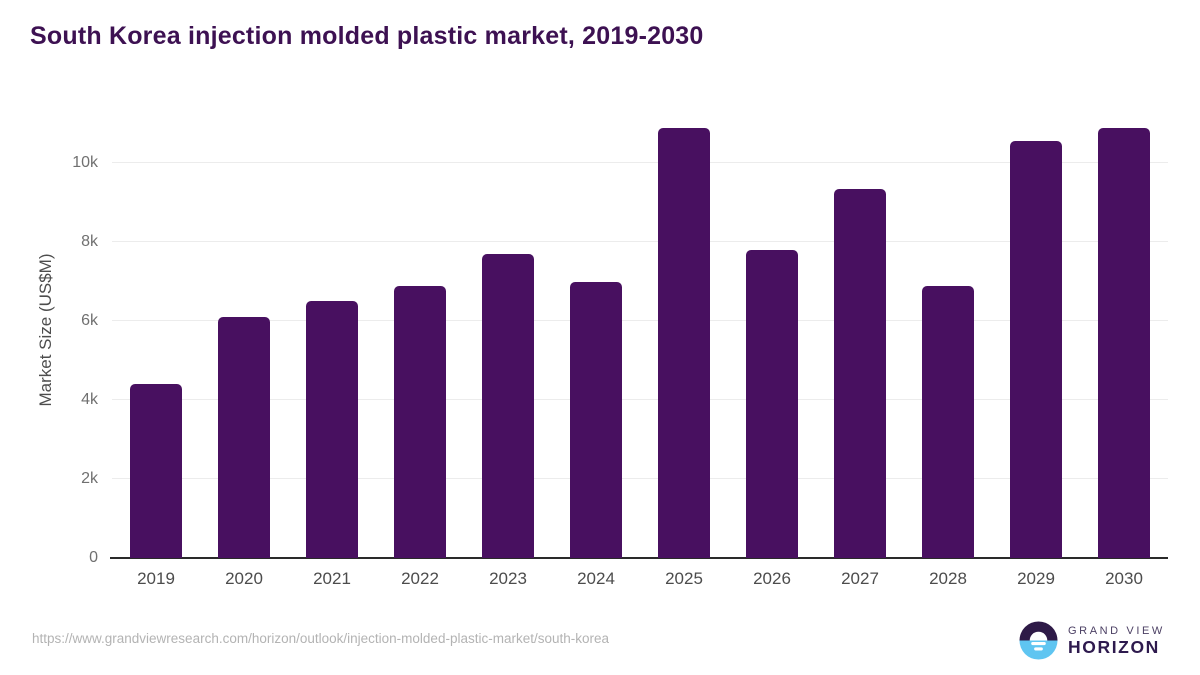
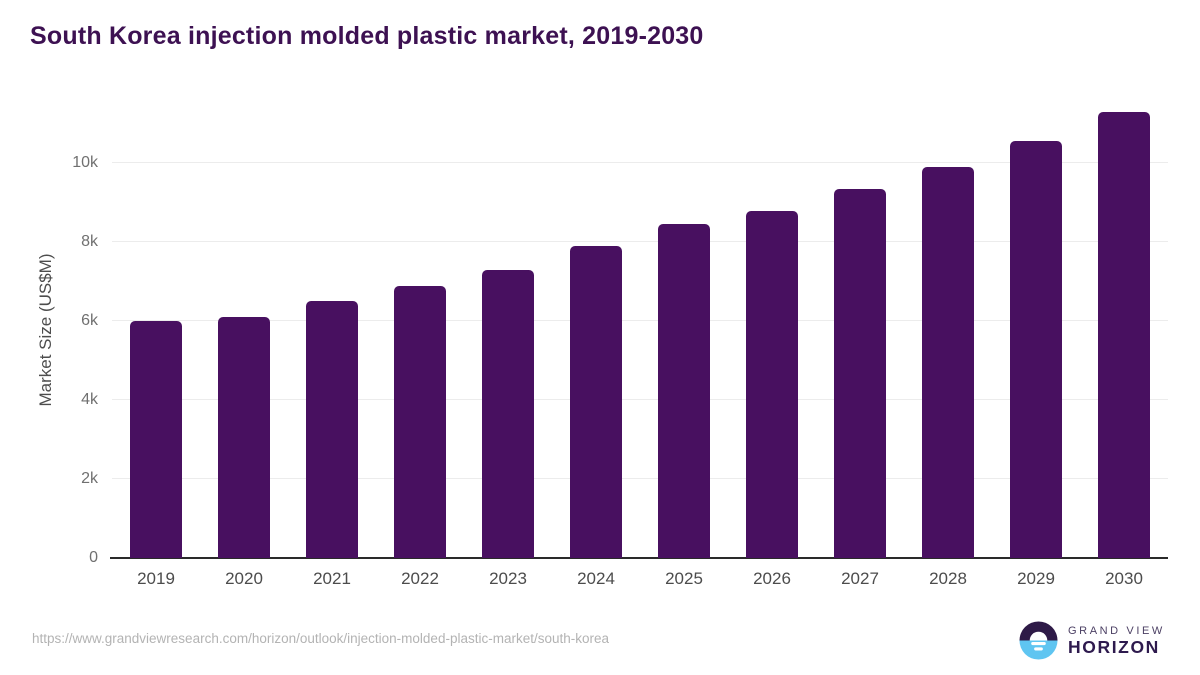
2019: 4.4k -> 6.0k
2023: 7.7k -> 7.3k
2024: 7.0k -> 7.9k
2025: 10.9k -> 8.4k
2026: 7.8k -> 8.8k
2028: 6.9k -> 9.9k
2030: 10.9k -> 11.3k
